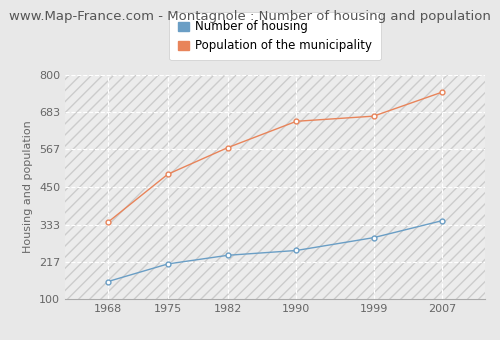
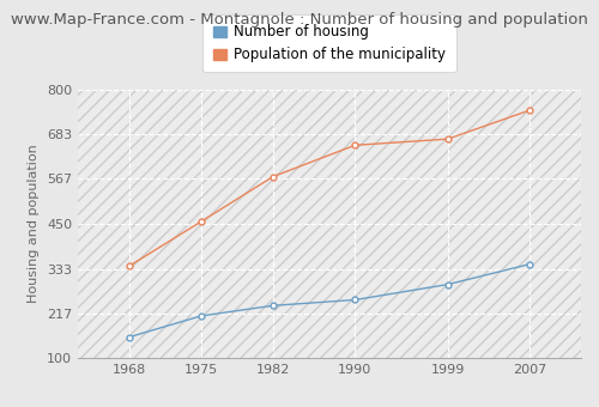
Population of the municipality/1975: 490 -> 456
